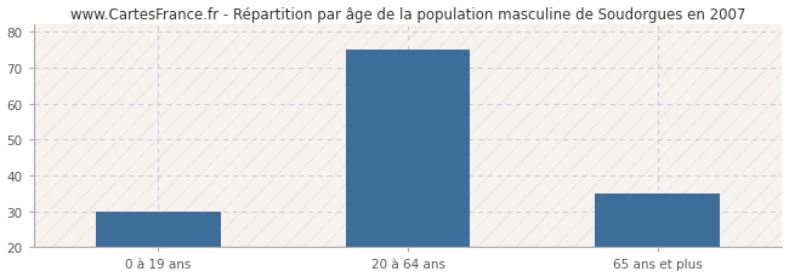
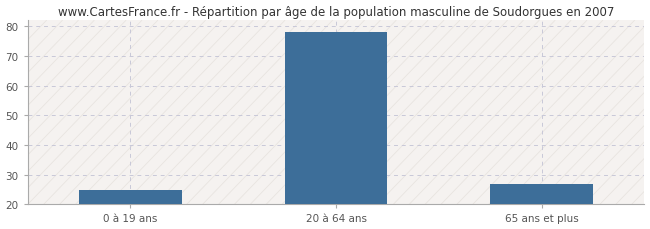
0 à 19 ans: 30 -> 25
20 à 64 ans: 75 -> 78
65 ans et plus: 35 -> 27
